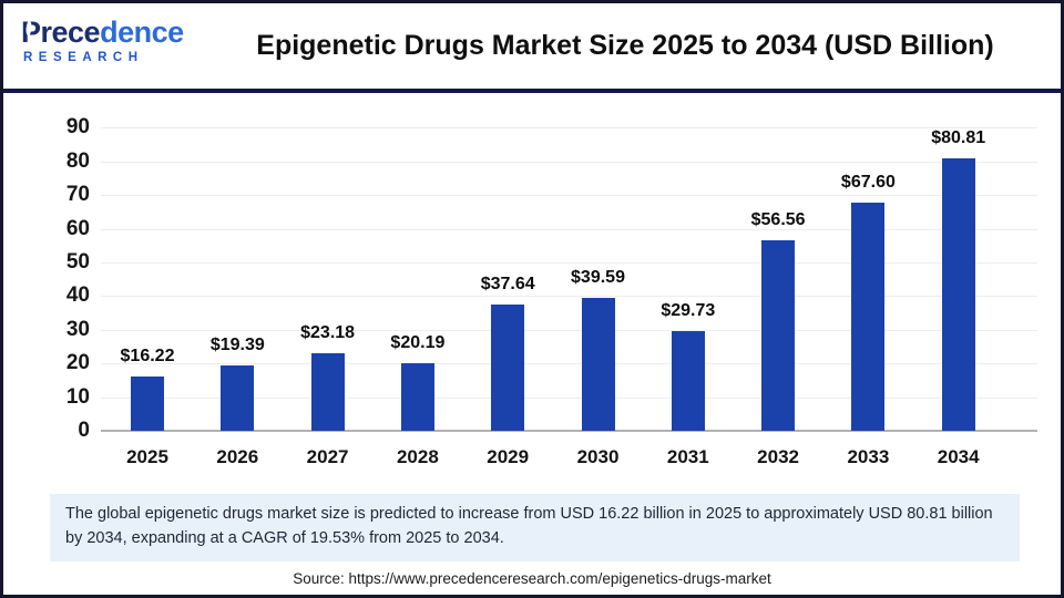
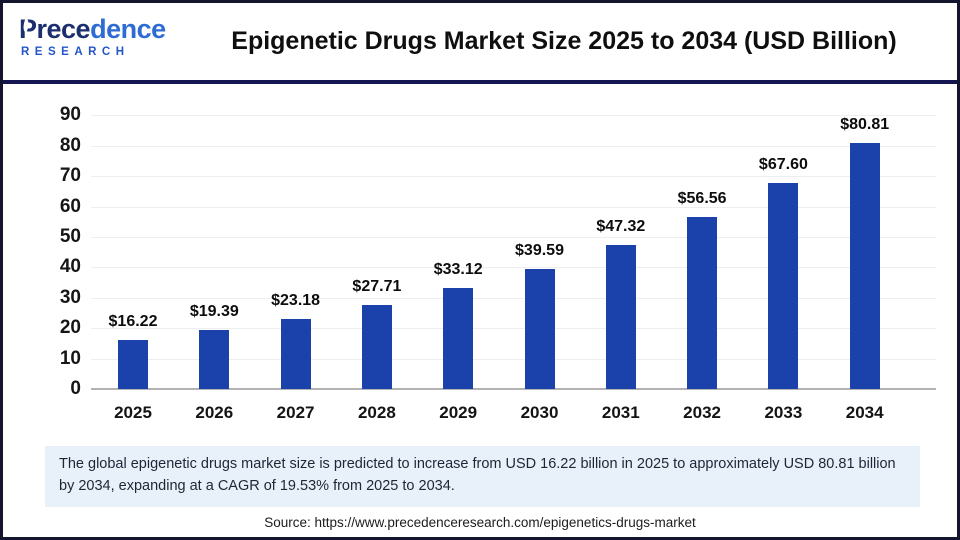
2028: $20.19 -> $27.71
2029: $37.64 -> $33.12
2031: $29.73 -> $47.32
